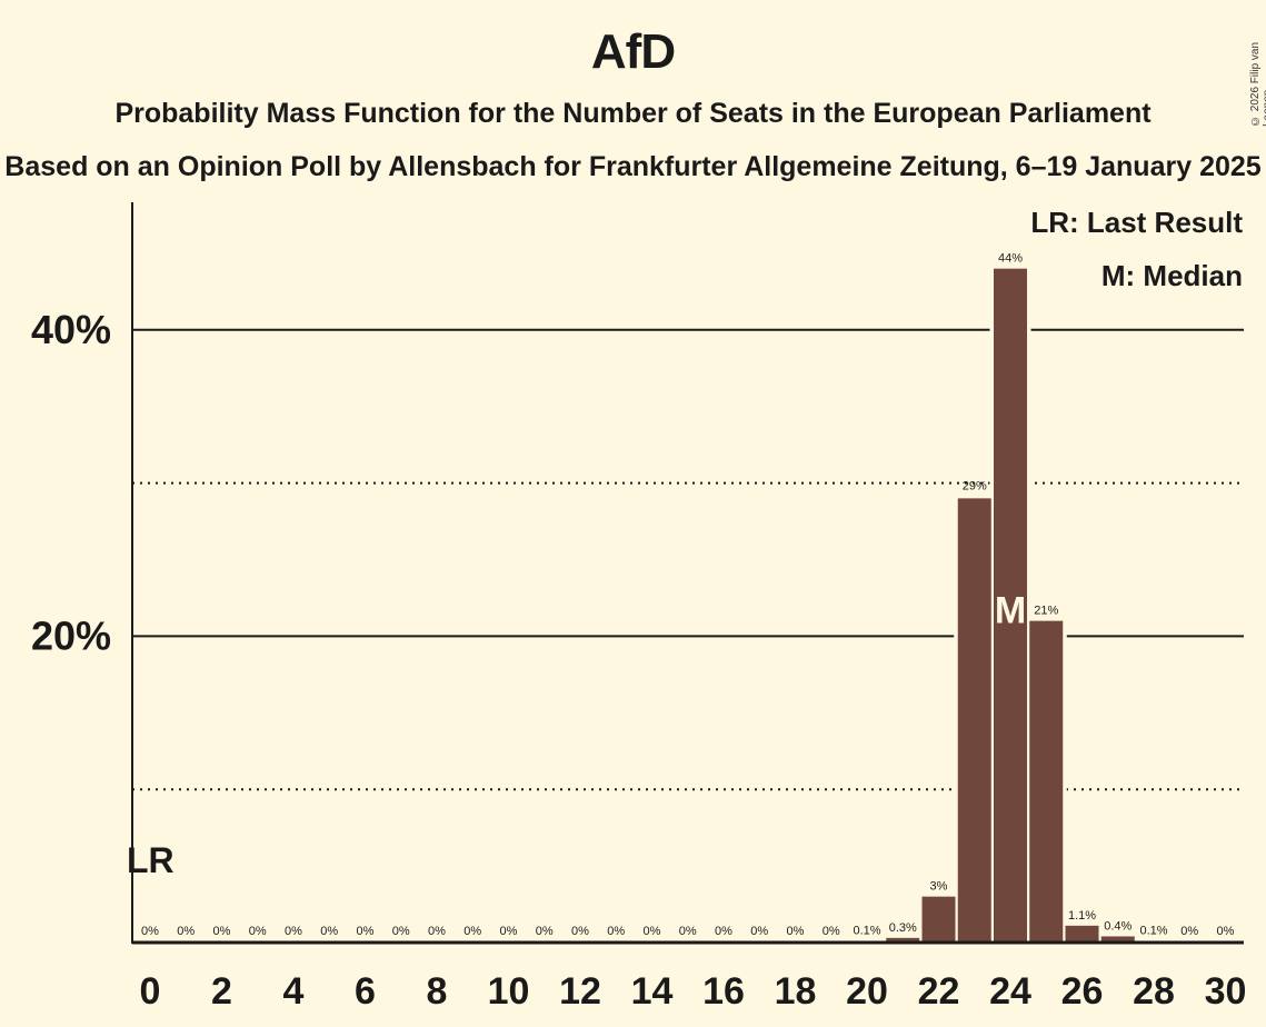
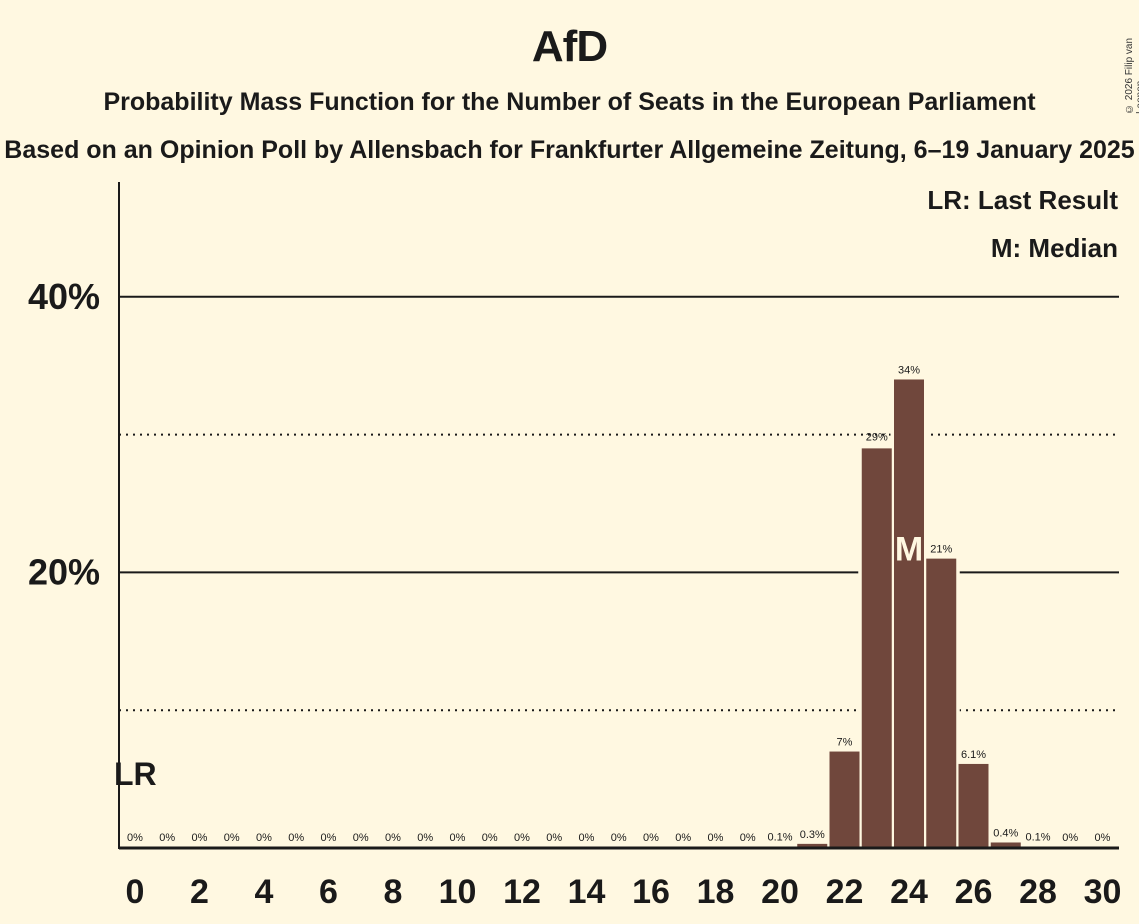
22: 3% -> 7%
24: 44% -> 34%
26: 1.1% -> 6.1%
